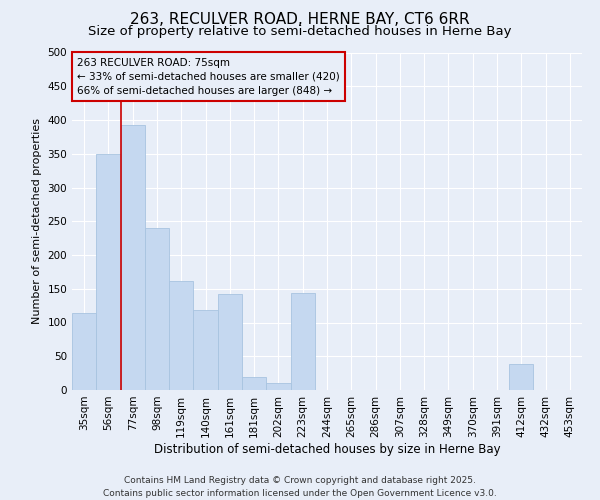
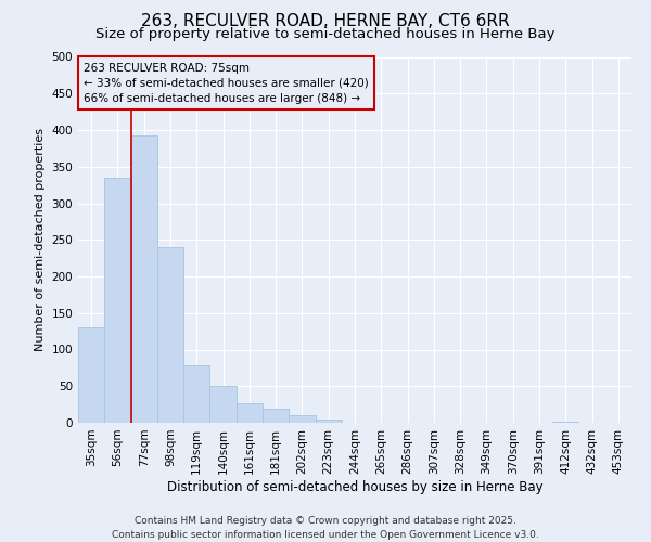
35sqm: 114 -> 130
56sqm: 350 -> 335
119sqm: 162 -> 79
140sqm: 118 -> 50
161sqm: 142 -> 27
223sqm: 144 -> 5
412sqm: 38 -> 2
